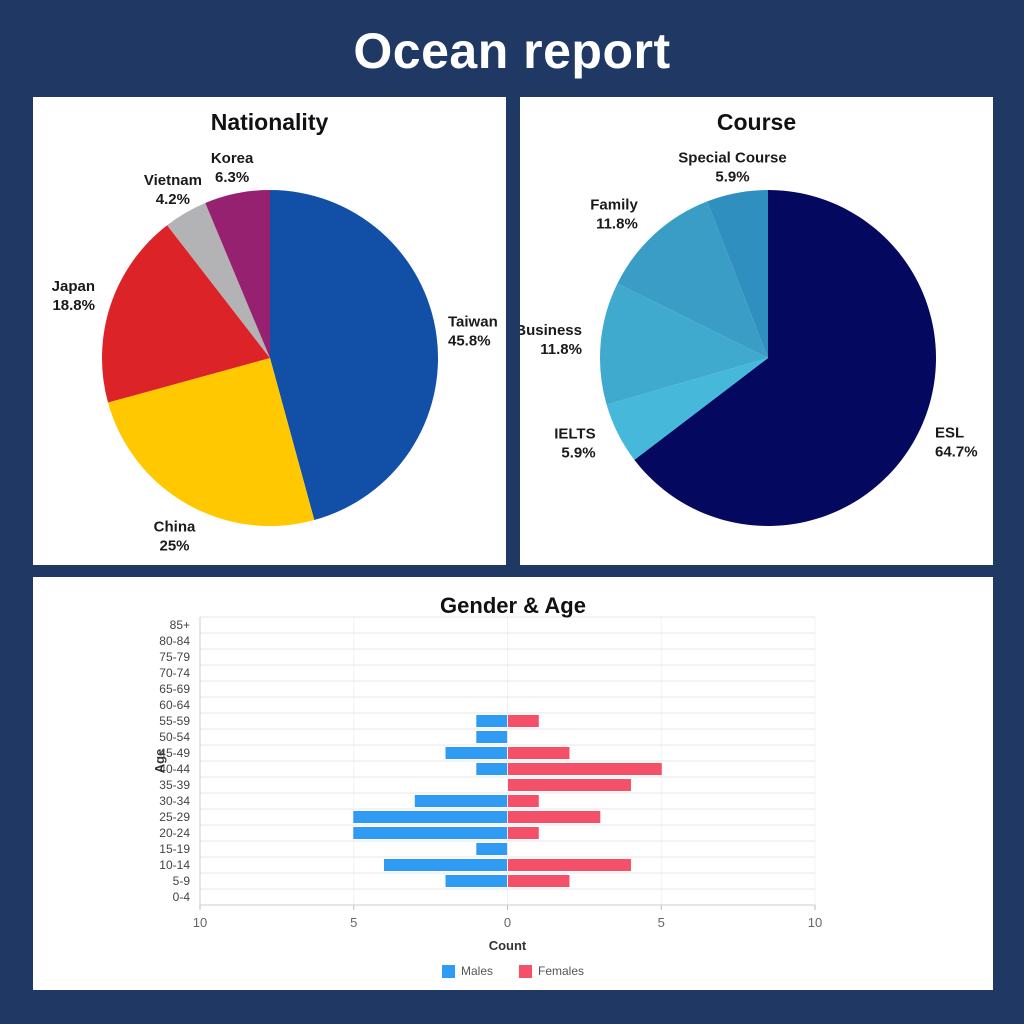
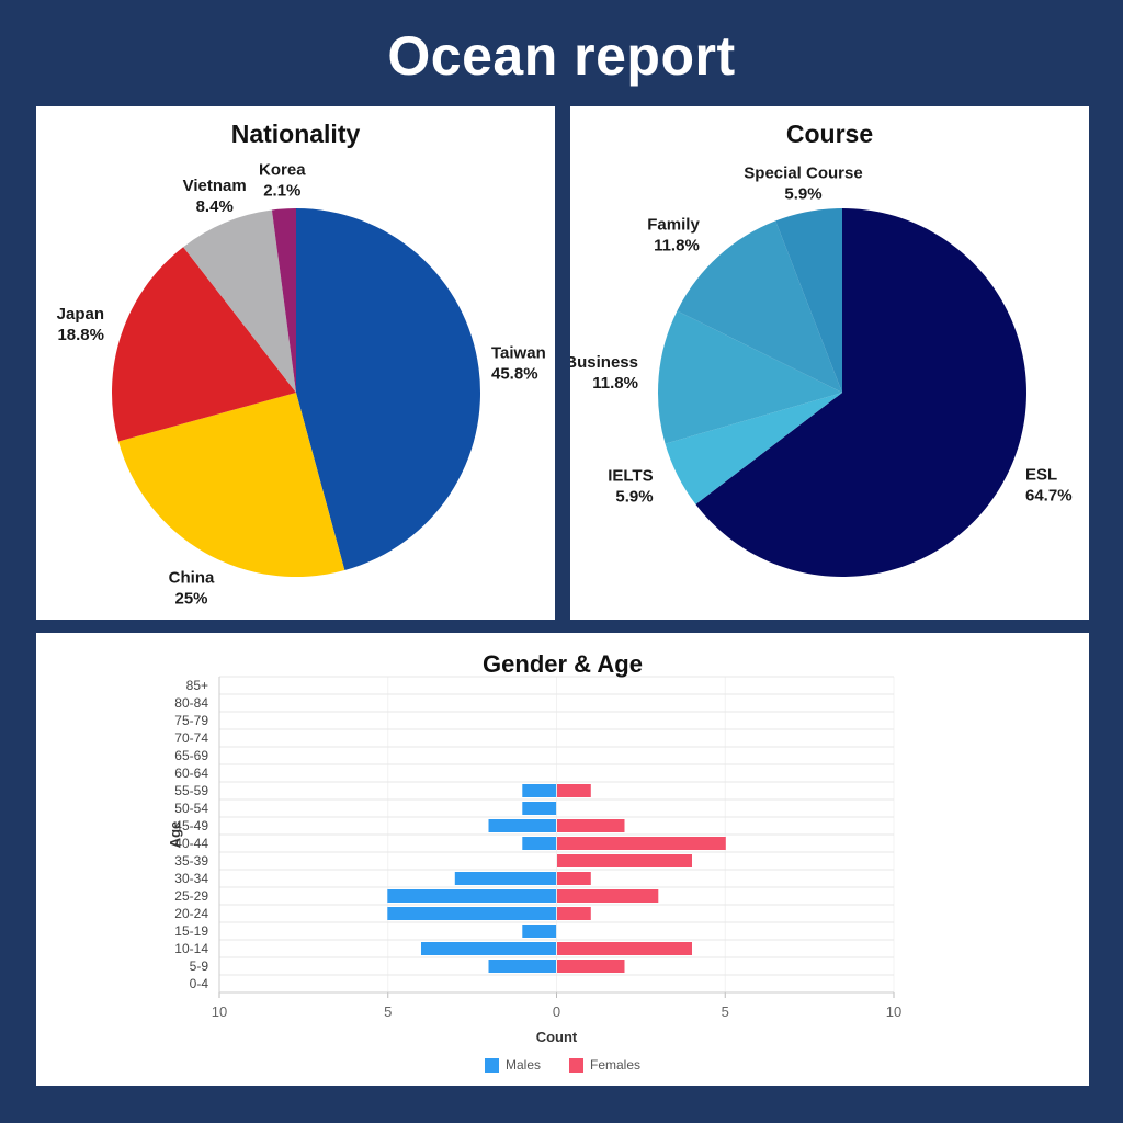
Nationality/Vietnam: 4.2% -> 8.4%
Nationality/Korea: 6.3% -> 2.1%
